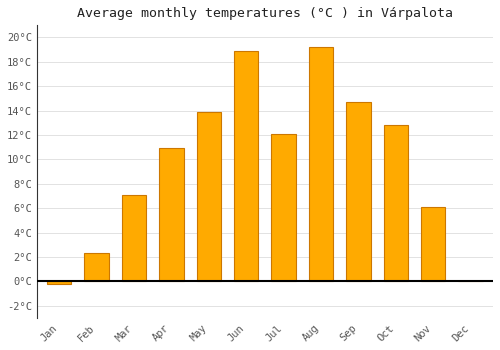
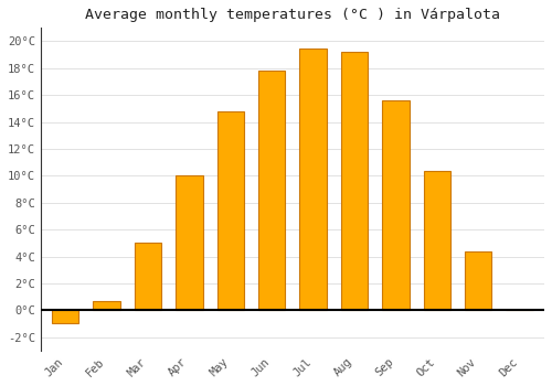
Jan: -0.2°C -> -1.0°C
Feb: 2.3°C -> 0.7°C
Mar: 7.1°C -> 5.0°C
Apr: 10.9°C -> 10.0°C
May: 13.9°C -> 14.8°C
Jun: 18.9°C -> 17.8°C
Jul: 12.1°C -> 19.5°C
Sep: 14.7°C -> 15.6°C
Oct: 12.8°C -> 10.4°C
Nov: 6.1°C -> 4.4°C
